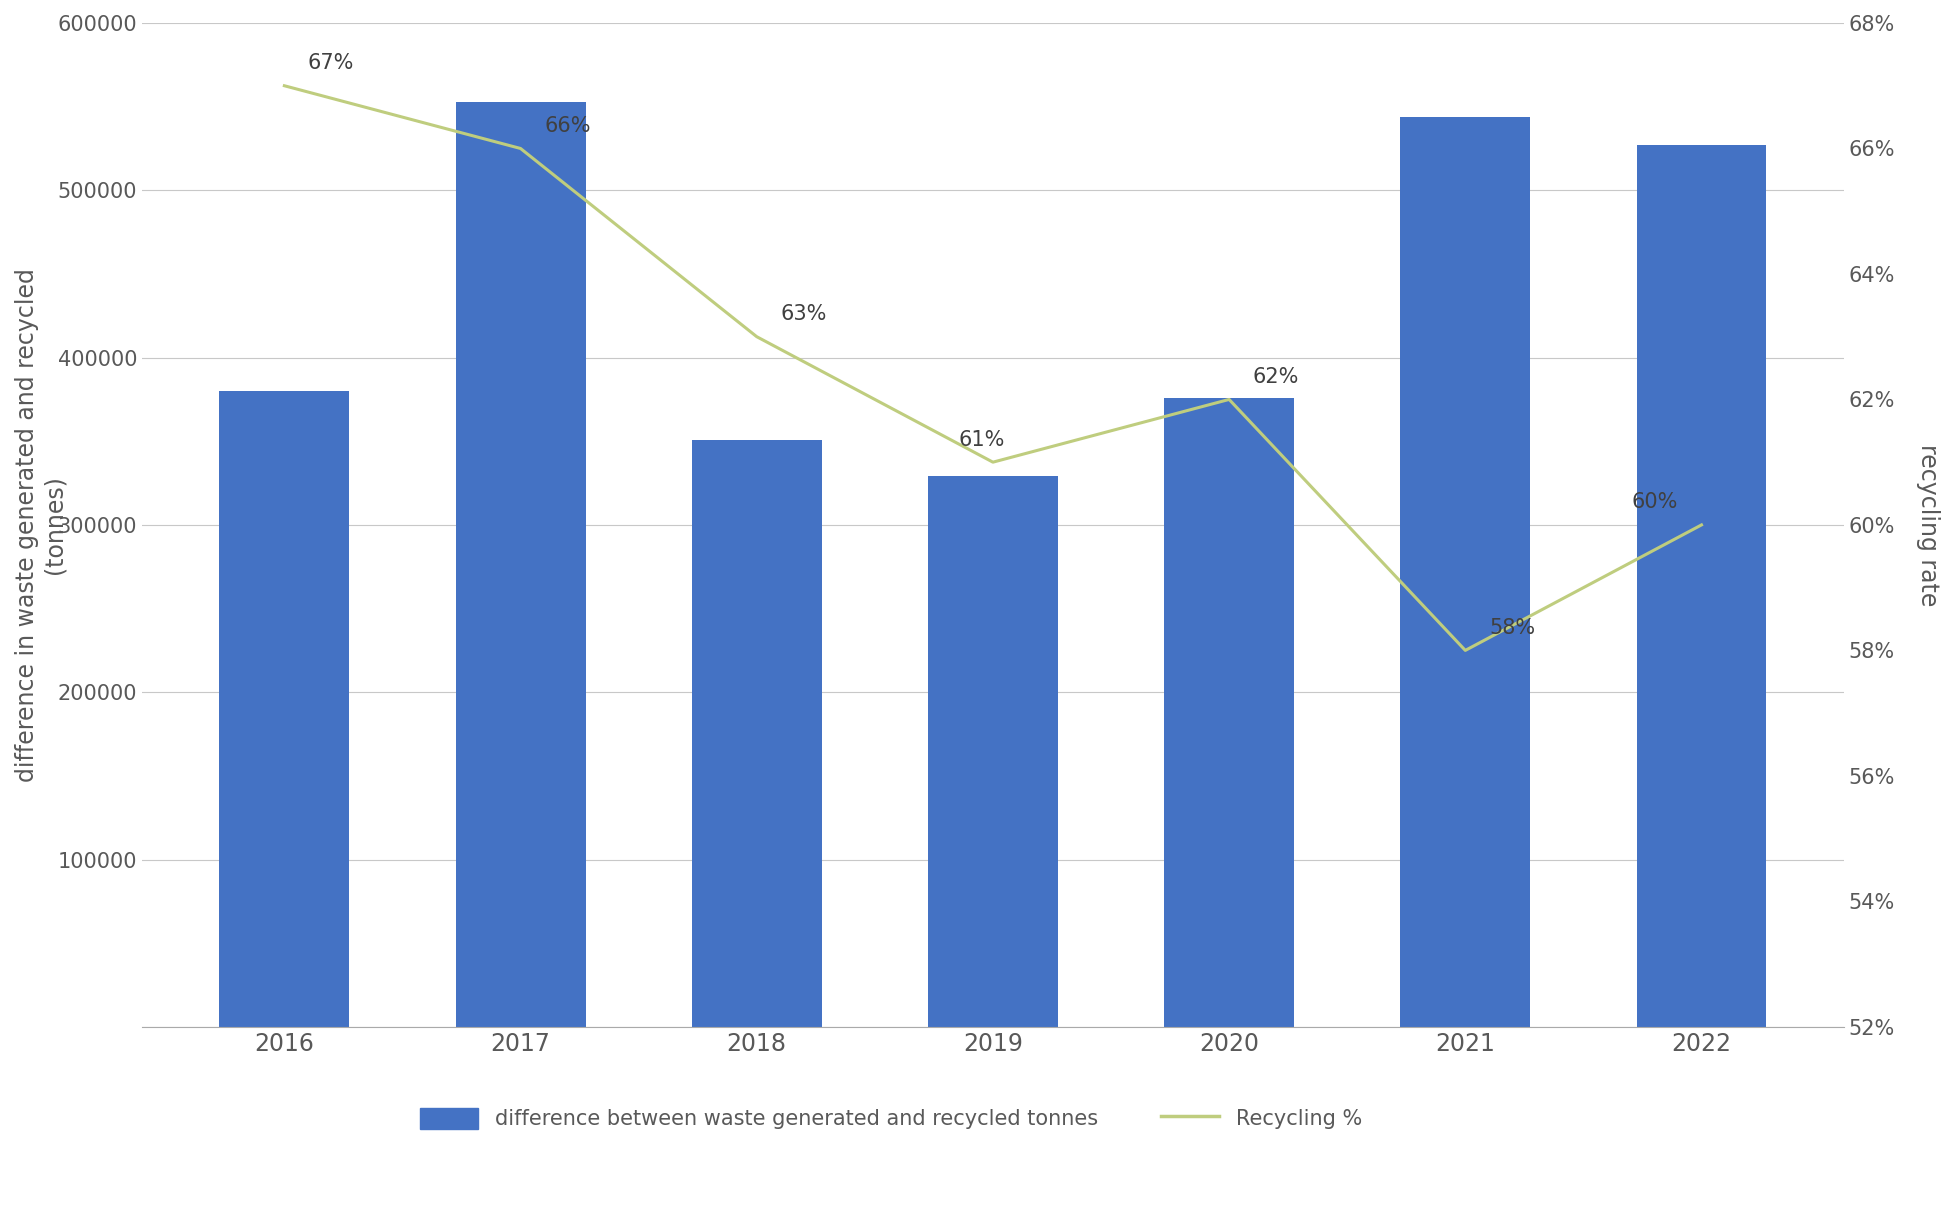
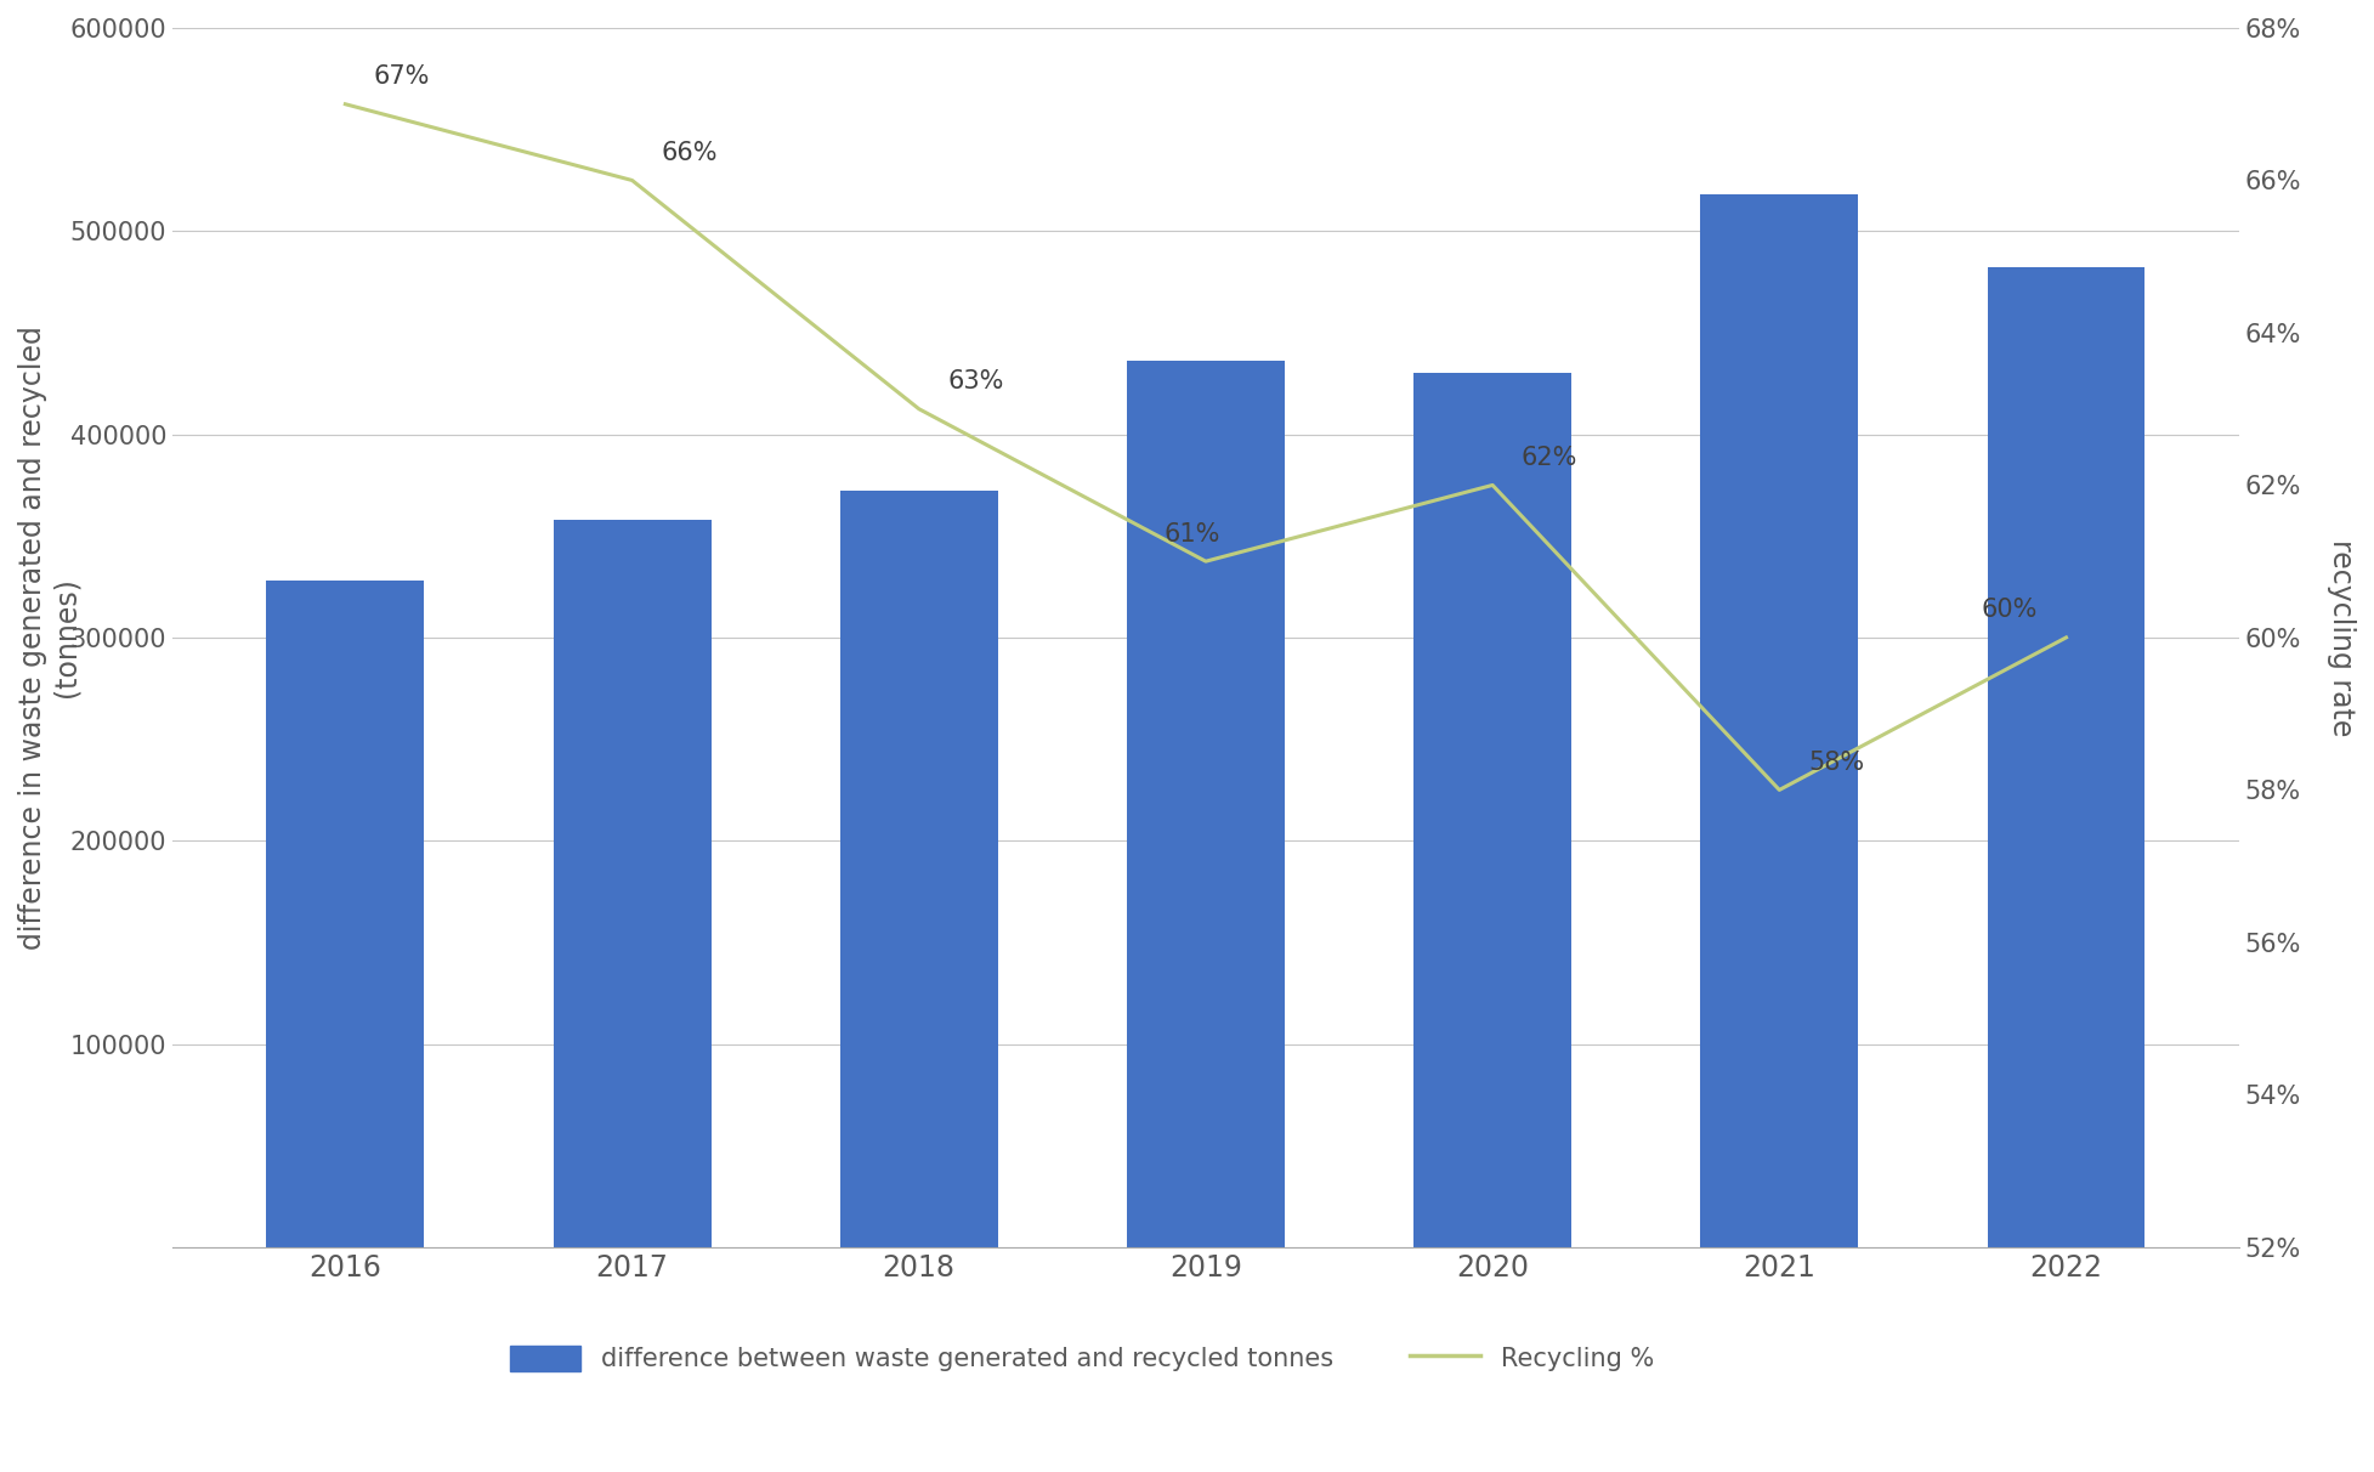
difference between waste generated and recycled tonnes/2016: 380000 -> 328000
difference between waste generated and recycled tonnes/2017: 553000 -> 358000
difference between waste generated and recycled tonnes/2018: 351000 -> 372000
difference between waste generated and recycled tonnes/2019: 329000 -> 436000
difference between waste generated and recycled tonnes/2020: 376000 -> 430000
difference between waste generated and recycled tonnes/2021: 544000 -> 518000
difference between waste generated and recycled tonnes/2022: 527000 -> 482000
